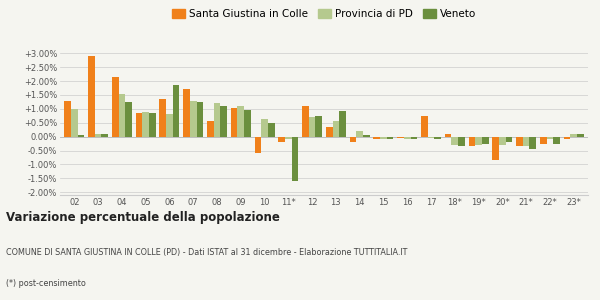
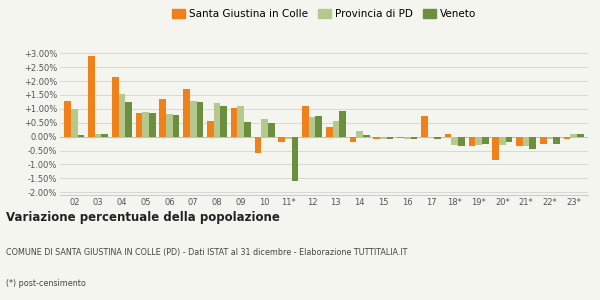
Veneto/06: 1.85% -> 0.78%
Veneto/09: 0.95% -> 0.52%
